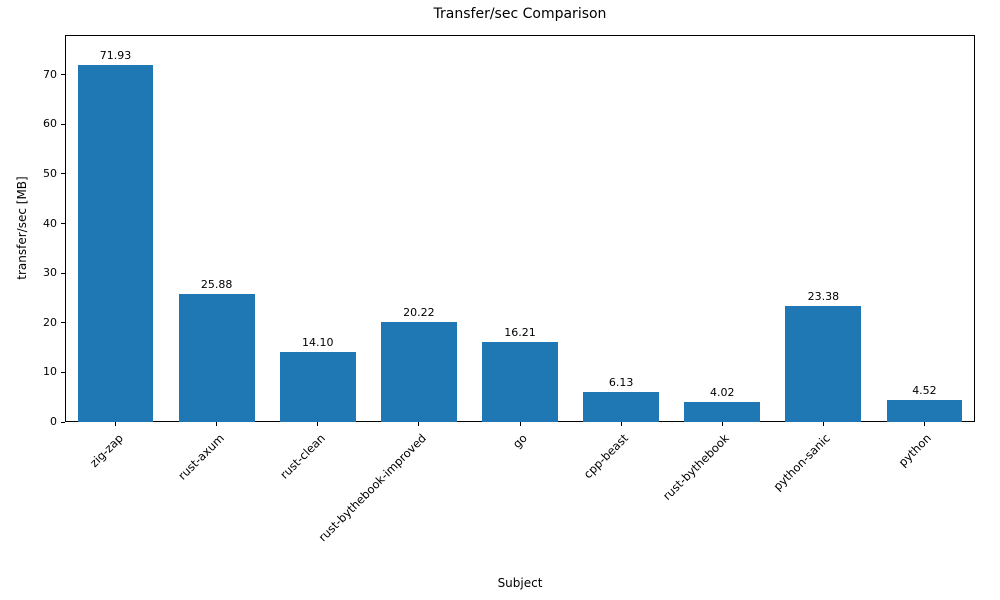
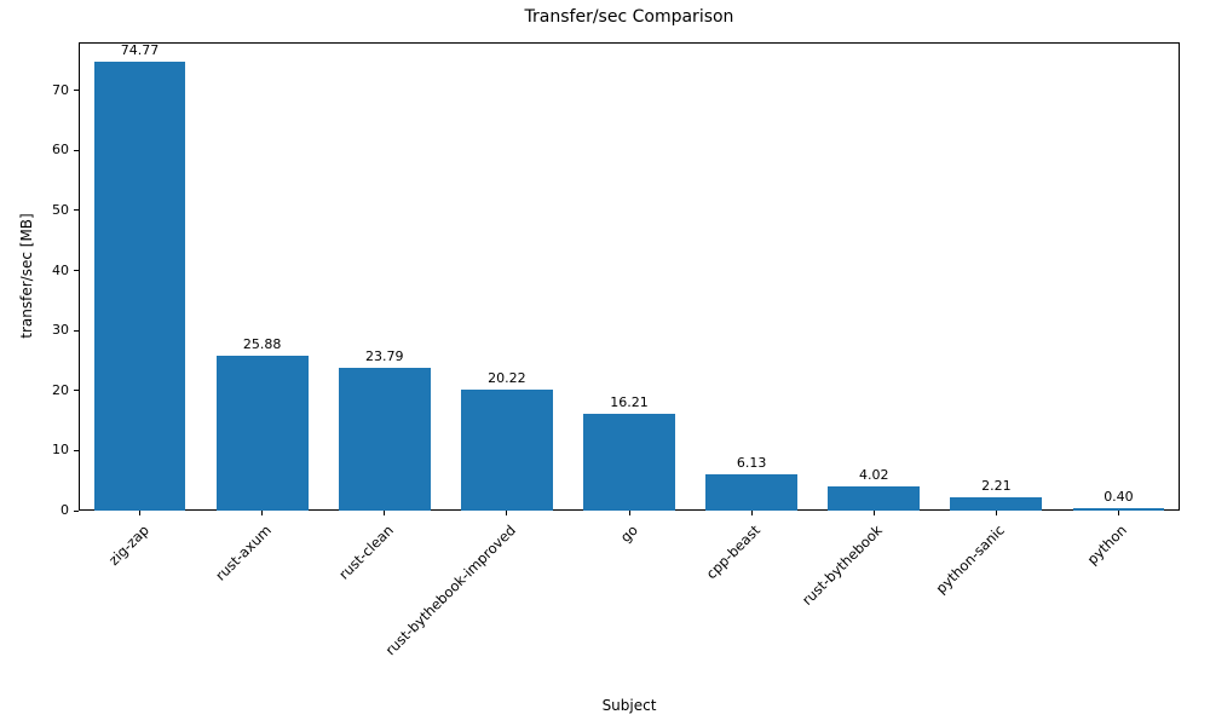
zig-zap: 71.93 -> 74.77
rust-clean: 14.10 -> 23.79
python-sanic: 23.38 -> 2.21
python: 4.52 -> 0.40
